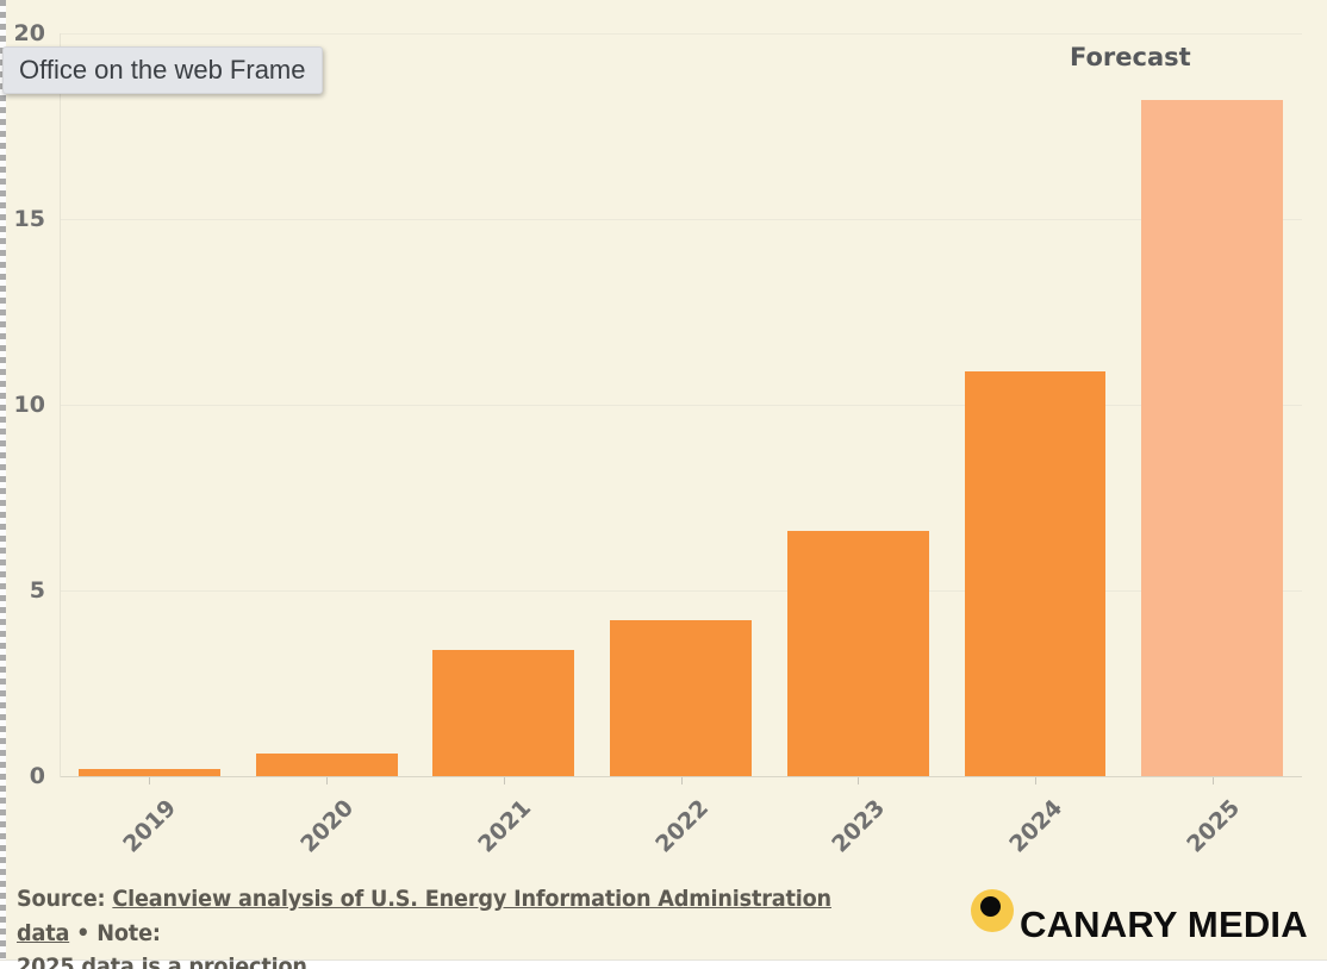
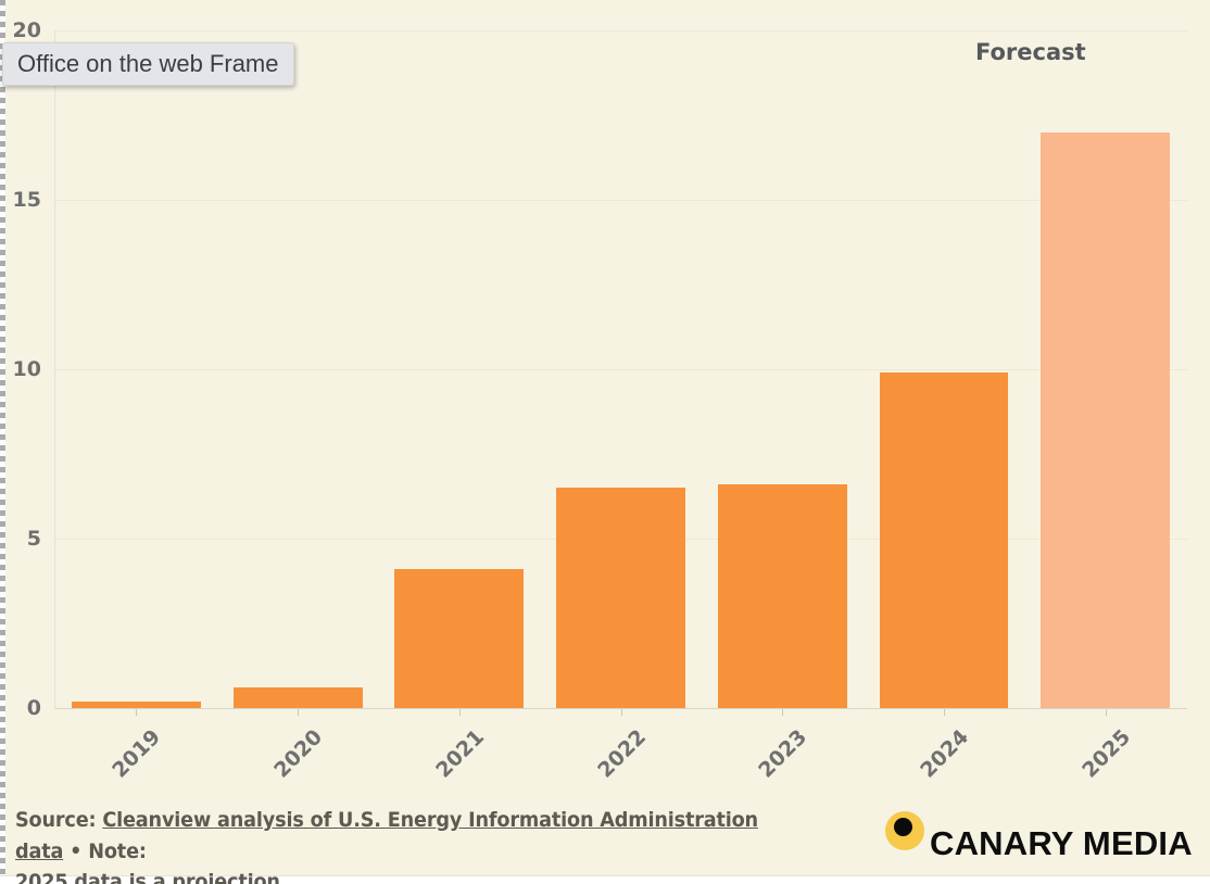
2021: 3.4 -> 4.1
2022: 4.2 -> 6.5
2024: 10.9 -> 9.9
2025: 18.2 -> 17.0
